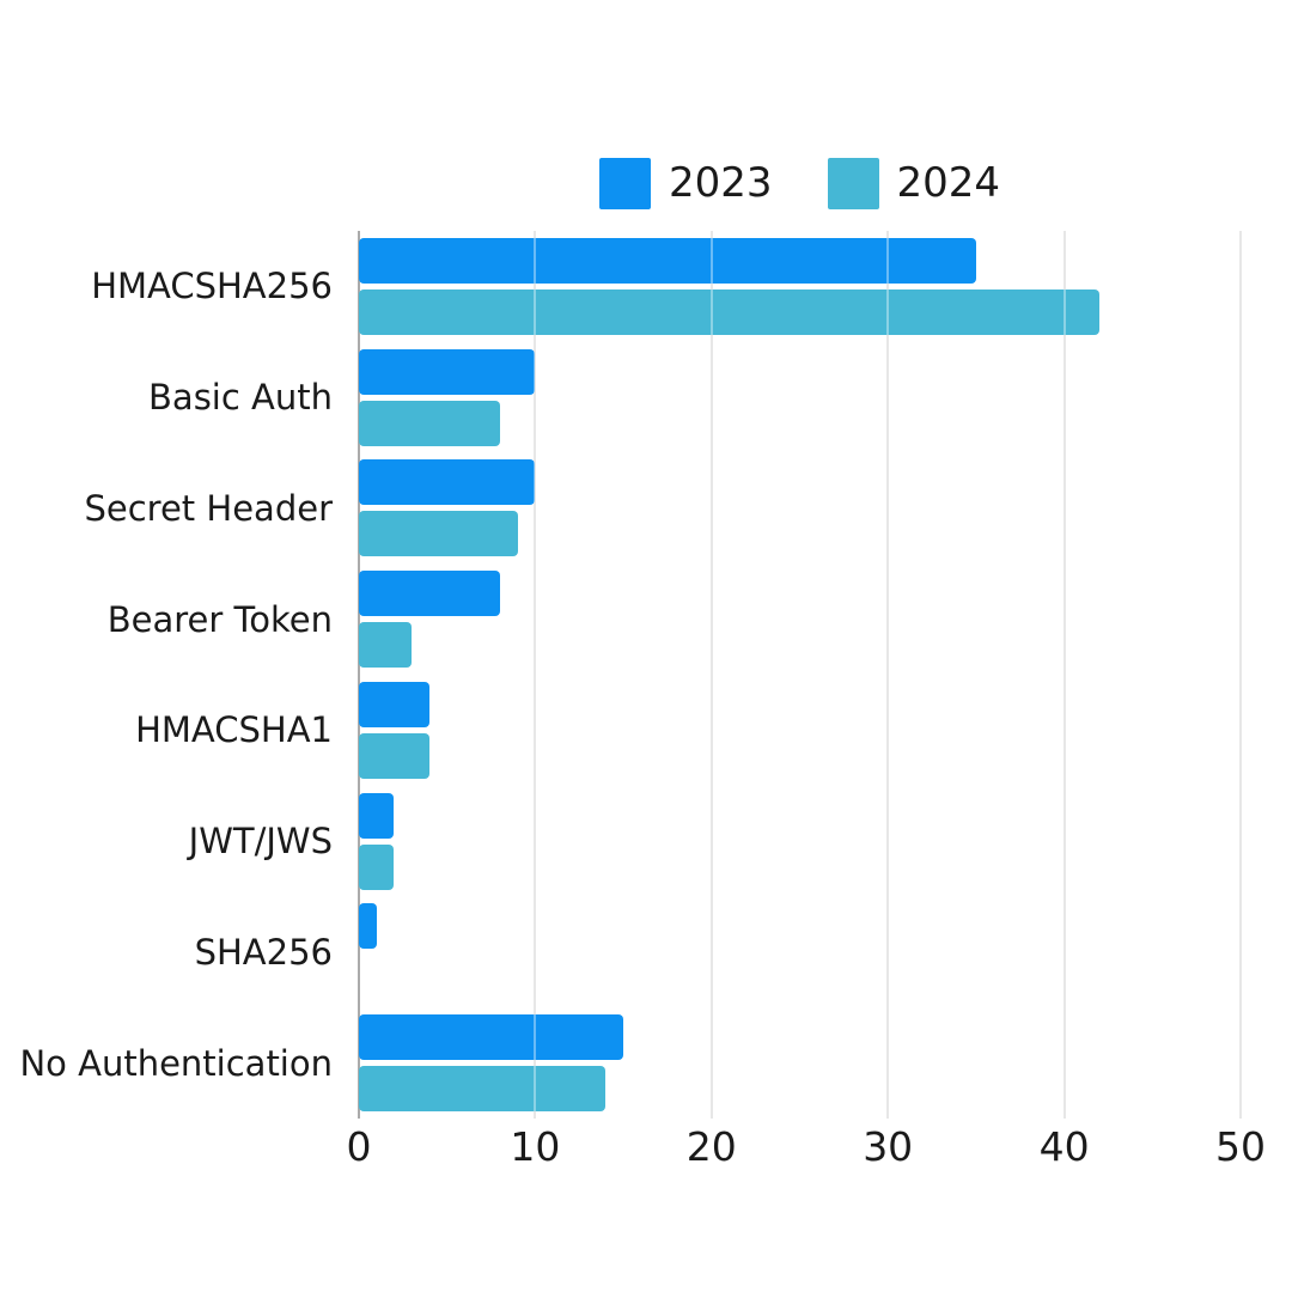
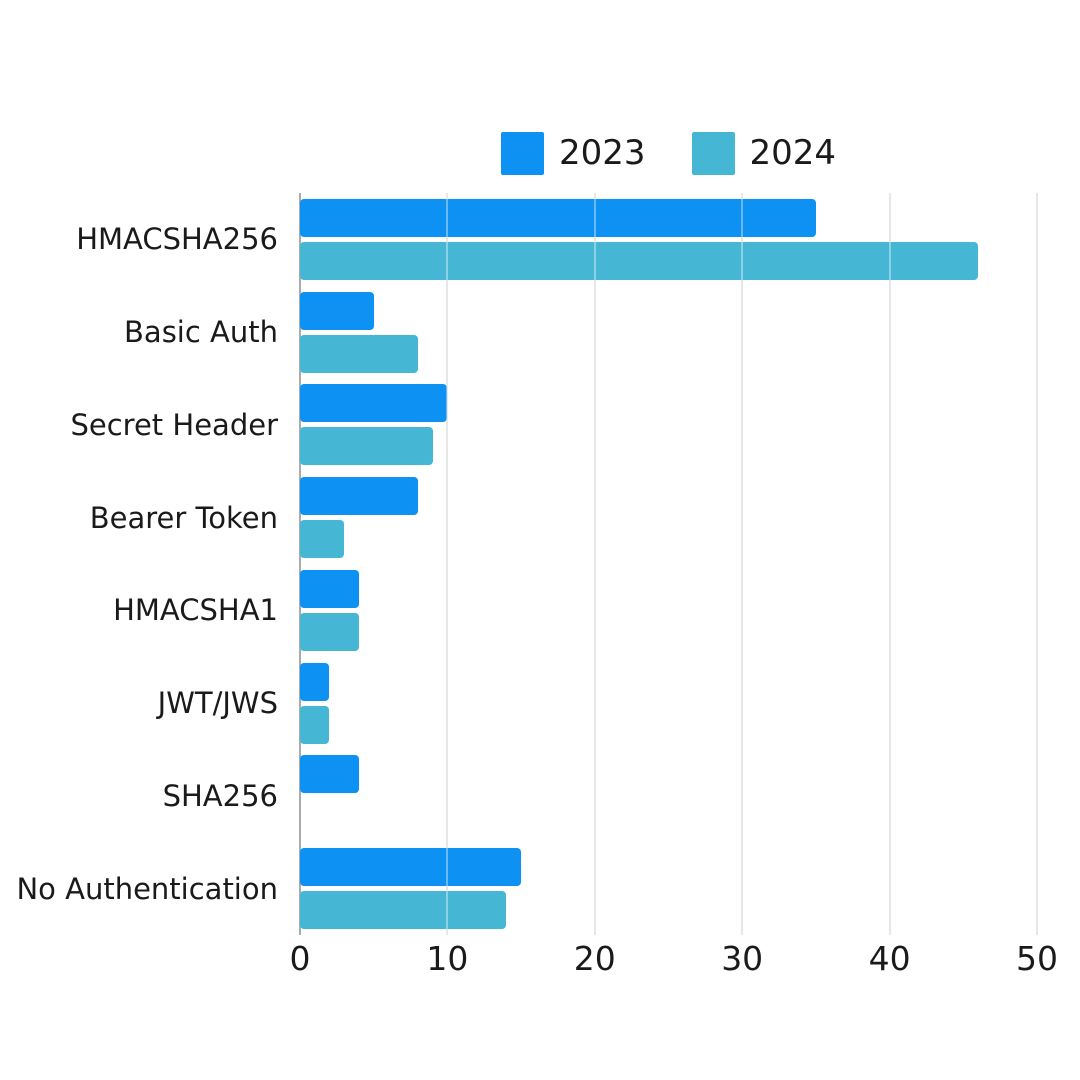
2024/HMACSHA256: 42 -> 46
2023/Basic Auth: 10 -> 5
2023/SHA256: 1 -> 4
